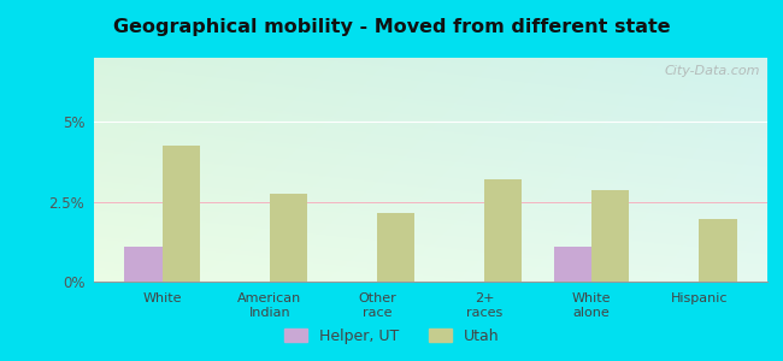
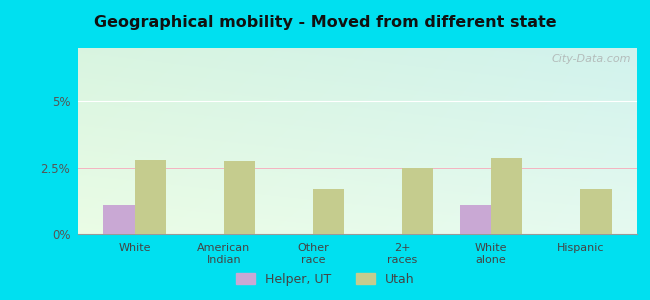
Utah/White: 4.25% -> 2.80%
Utah/Other race: 2.15% -> 1.70%
Utah/2+ races: 3.20% -> 2.50%
Utah/Hispanic: 1.95% -> 1.70%
